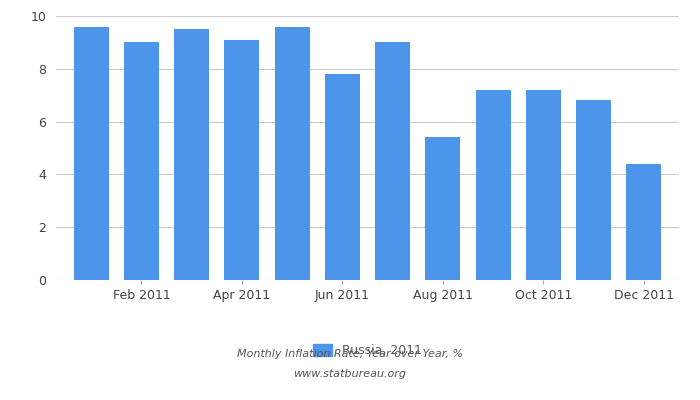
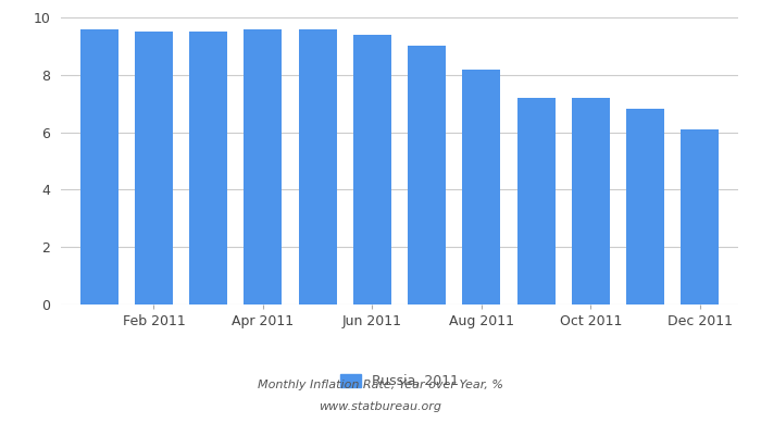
Feb 2011: 9.0 -> 9.5
Apr 2011: 9.1 -> 9.6
Jun 2011: 7.8 -> 9.4
Aug 2011: 5.4 -> 8.2
Dec 2011: 4.4 -> 6.1
